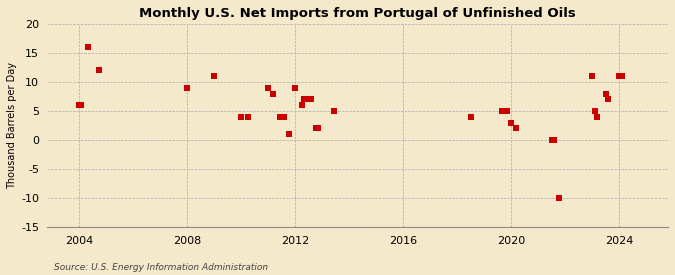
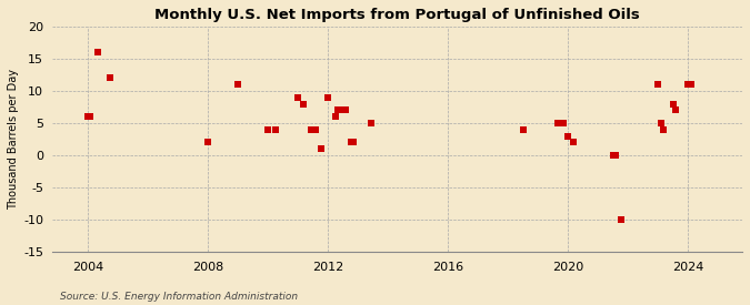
2008: 9 -> 2
